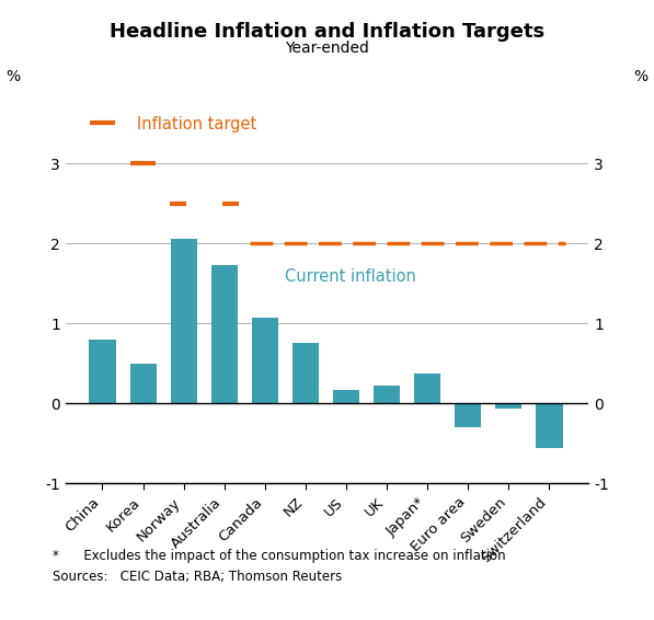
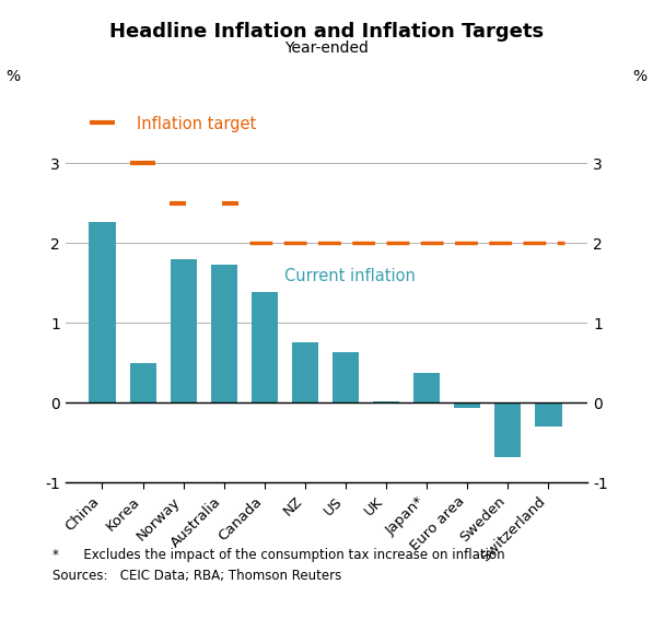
China: 0.80 -> 2.26
Norway: 2.05 -> 1.80
Canada: 1.07 -> 1.38
US: 0.17 -> 0.64
UK: 0.23 -> 0.02
Euro area: -0.30 -> -0.06
Sweden: -0.07 -> -0.68
Switzerland: -0.55 -> -0.30
